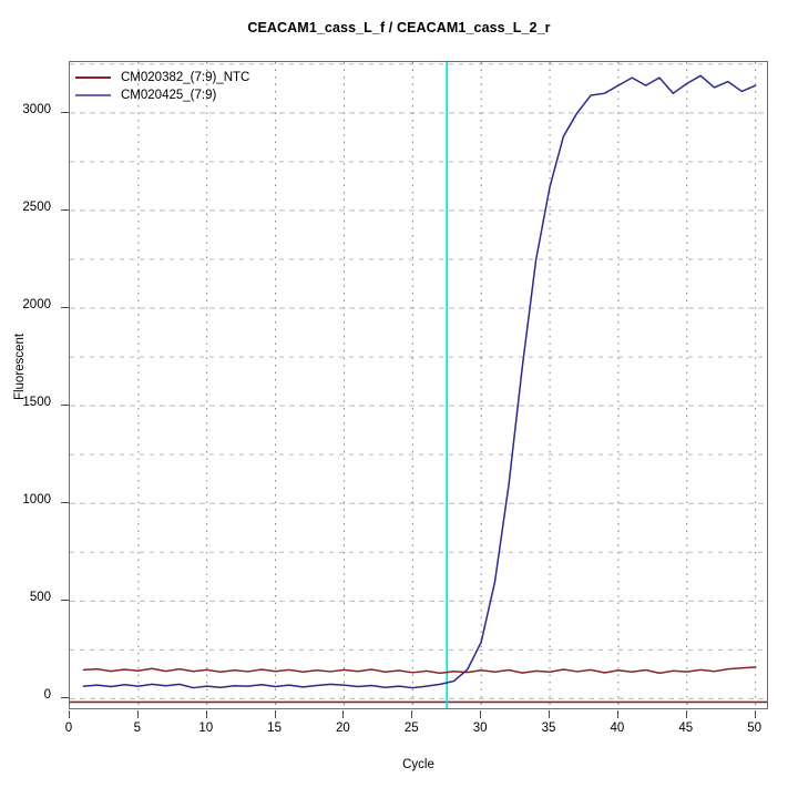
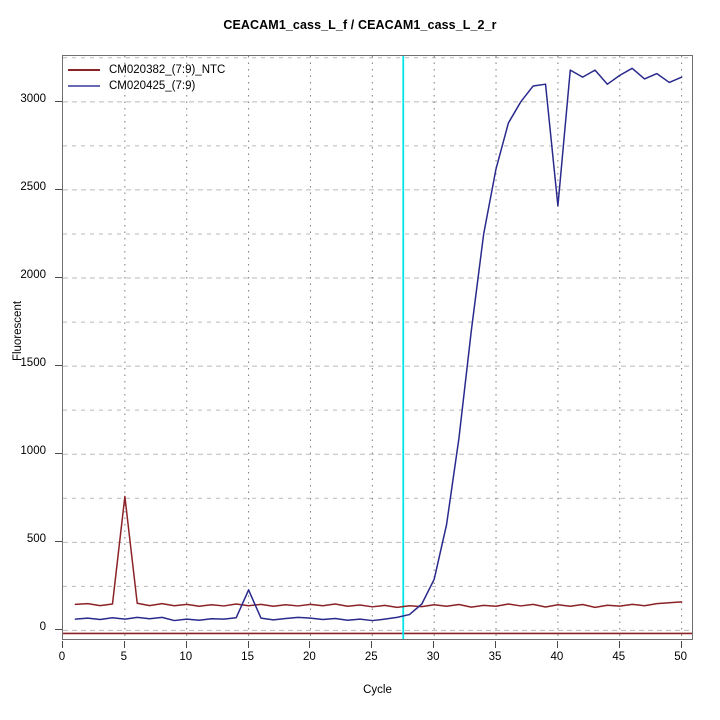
CM020382_(7:9)_NTC/5: 140 -> 760
CM020425_(7:9)/15: 60 -> 230
CM020425_(7:9)/40: 3140 -> 2410
